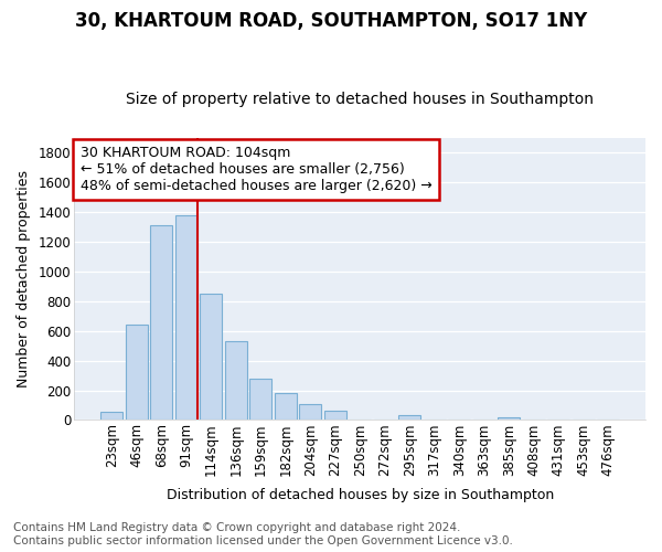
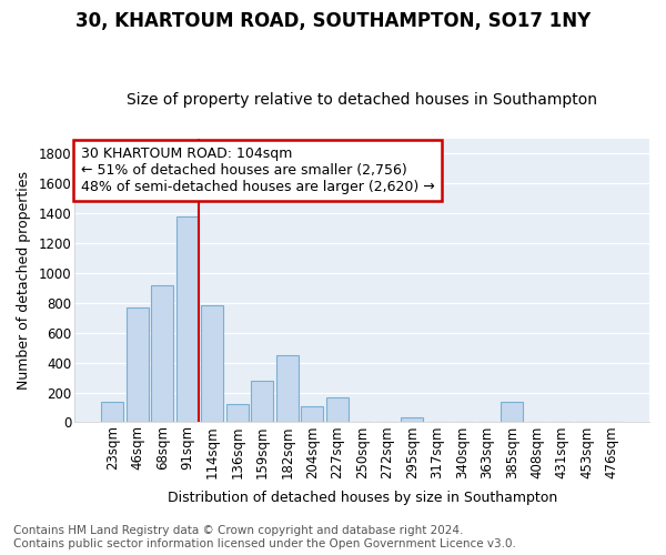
23sqm: 60 -> 140
46sqm: 640 -> 770
68sqm: 1310 -> 920
114sqm: 850 -> 780
136sqm: 530 -> 120
182sqm: 180 -> 450
227sqm: 60 -> 170
385sqm: 20 -> 140
